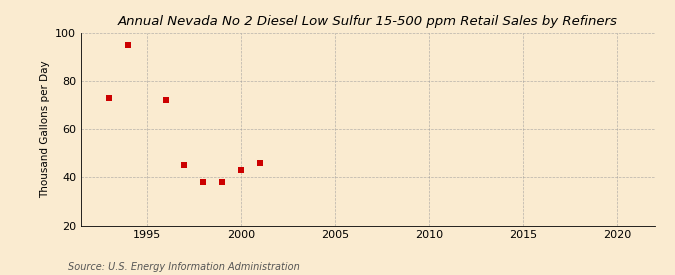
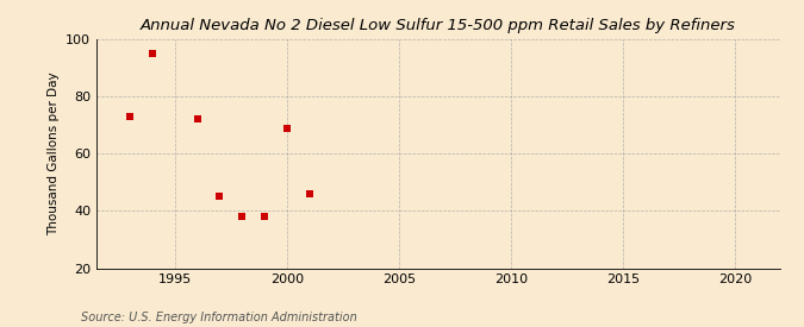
2000: 43 -> 69
